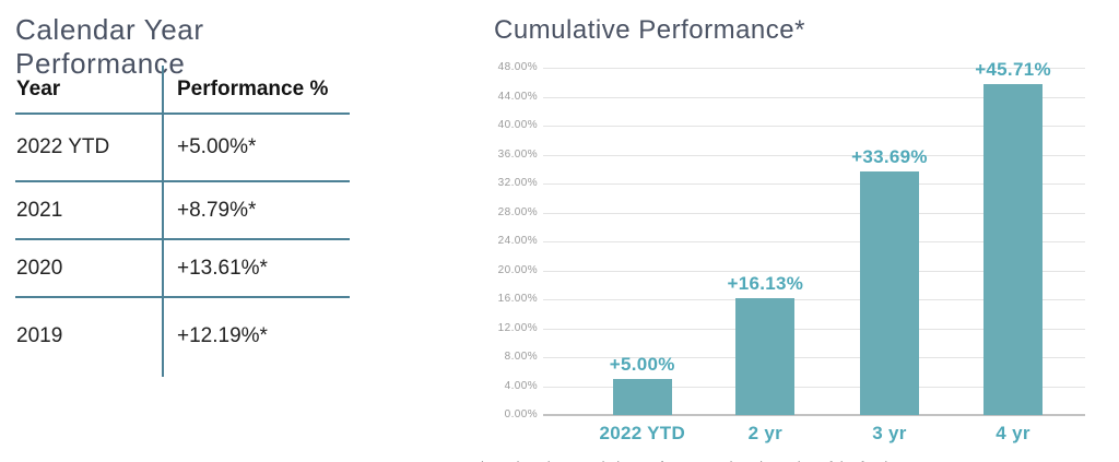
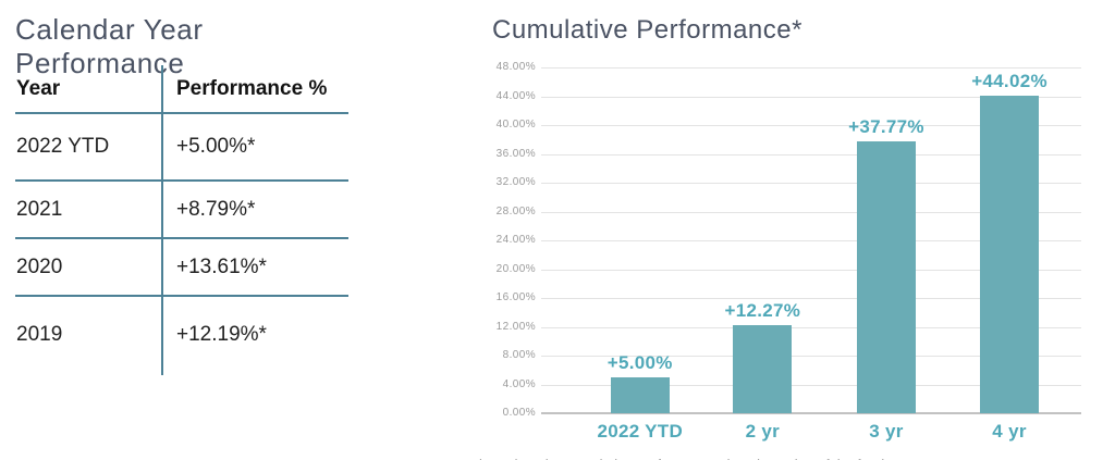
2 yr: +16.13% -> +12.27%
3 yr: +33.69% -> +37.77%
4 yr: +45.71% -> +44.02%
